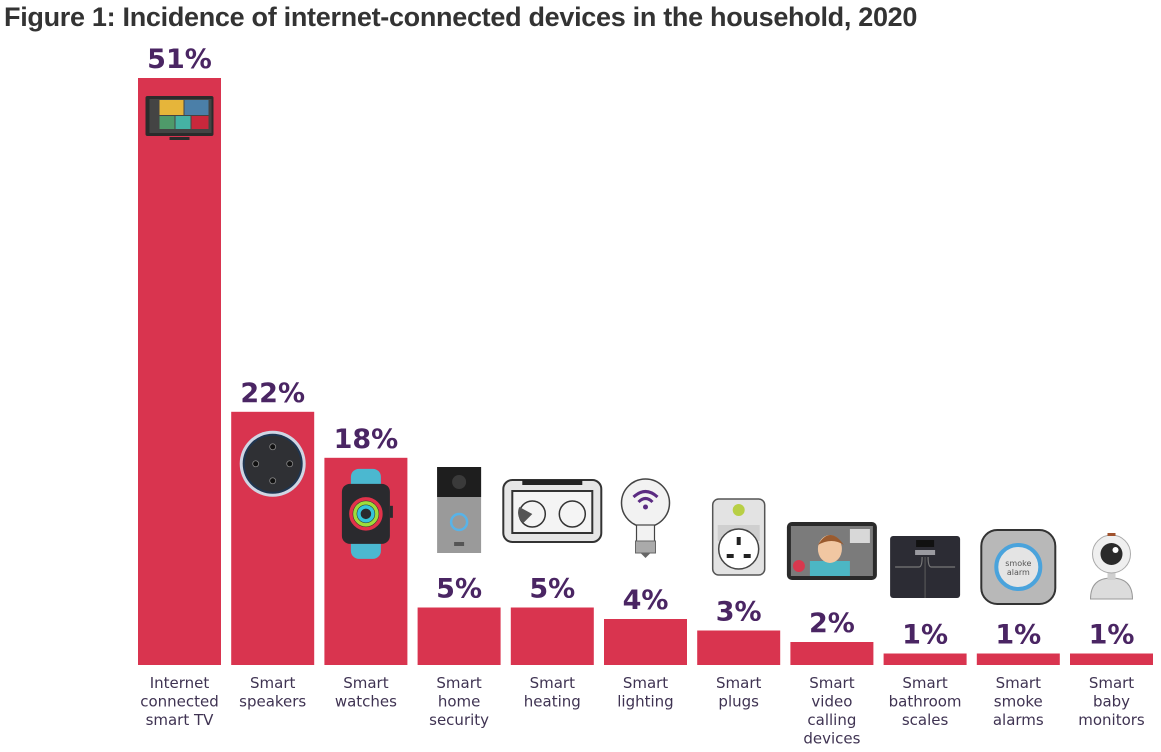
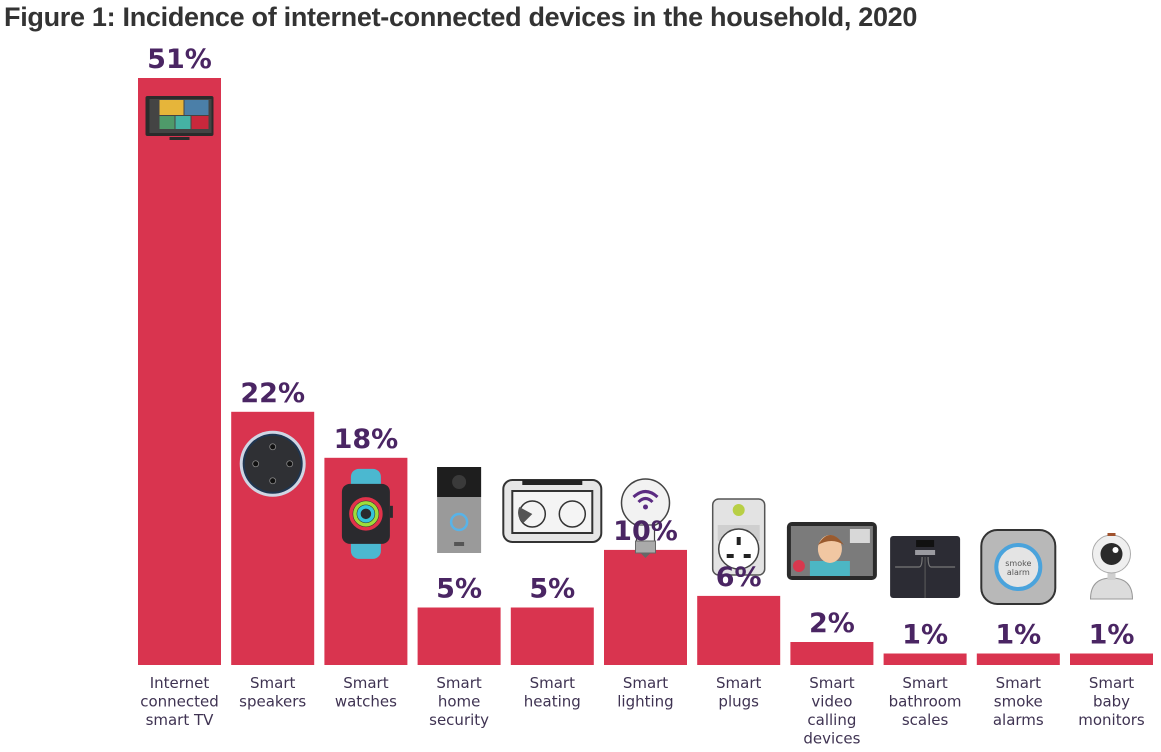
Smart lighting: 4% -> 10%
Smart plugs: 3% -> 6%
